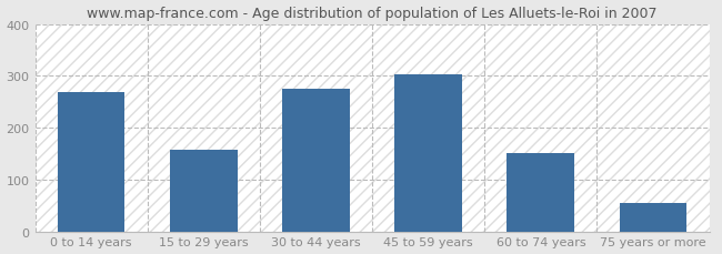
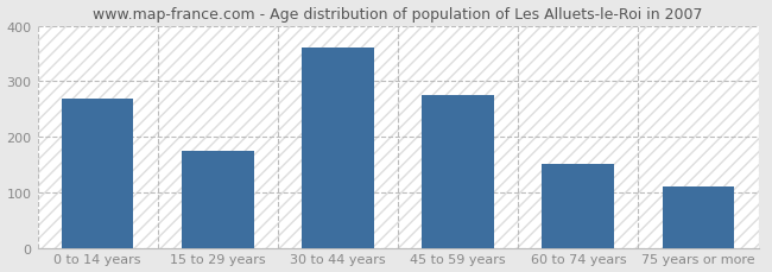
15 to 29 years: 158 -> 175
30 to 44 years: 275 -> 360
45 to 59 years: 303 -> 275
75 years or more: 55 -> 110
